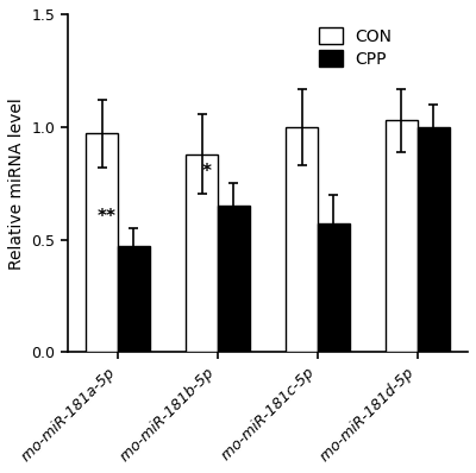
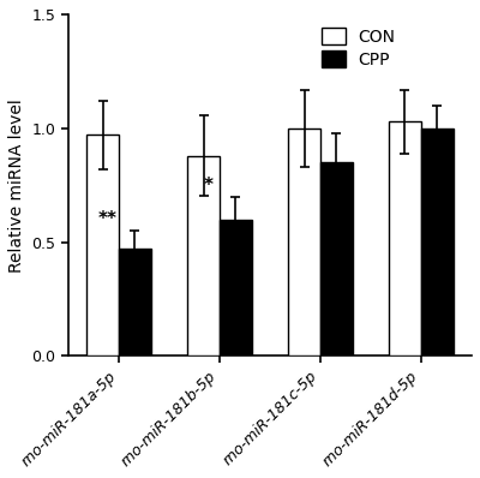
CPP/rno-miR-181b-5p: 0.65 -> 0.60
CPP/rno-miR-181c-5p: 0.57 -> 0.85
